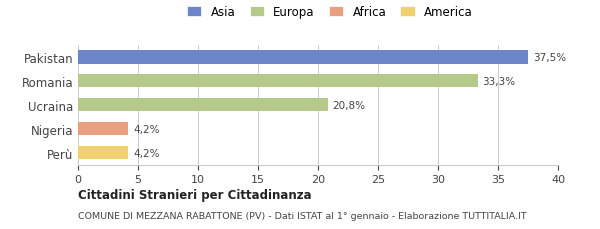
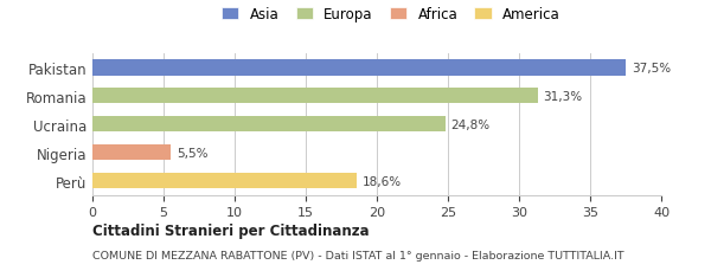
Romania: 33,3% -> 31,3%
Ucraina: 20,8% -> 24,8%
Nigeria: 4,2% -> 5,5%
Perù: 4,2% -> 18,6%
